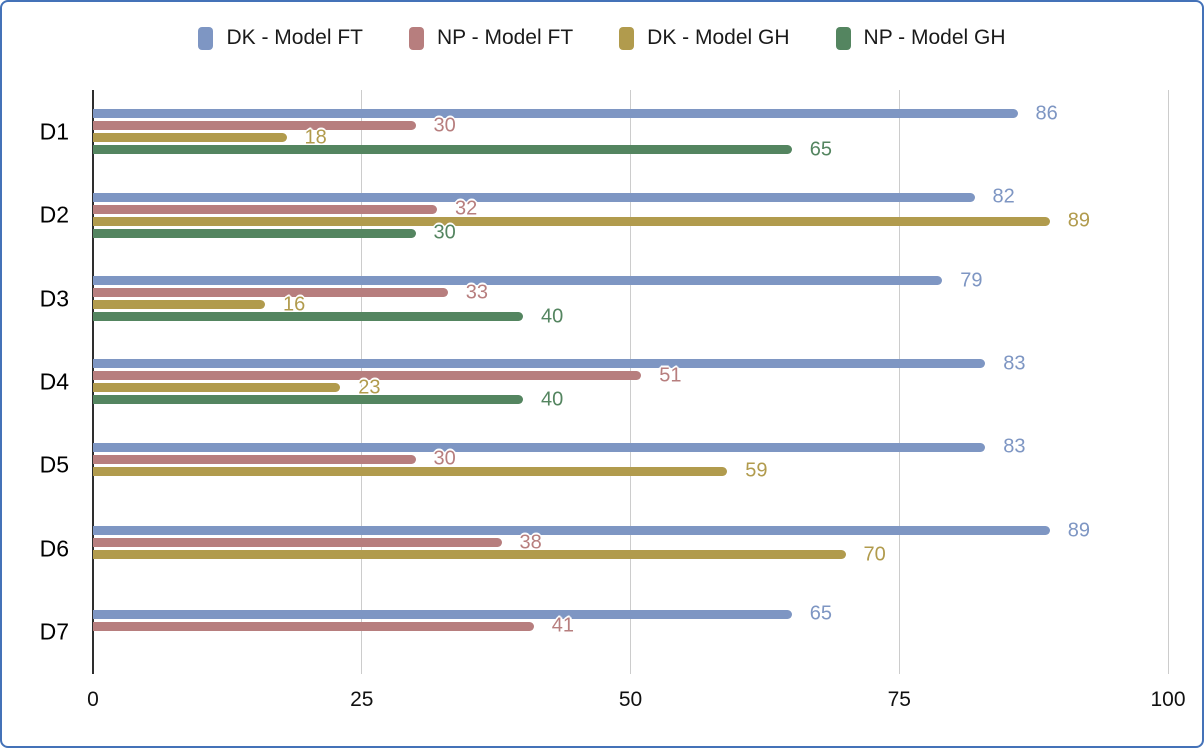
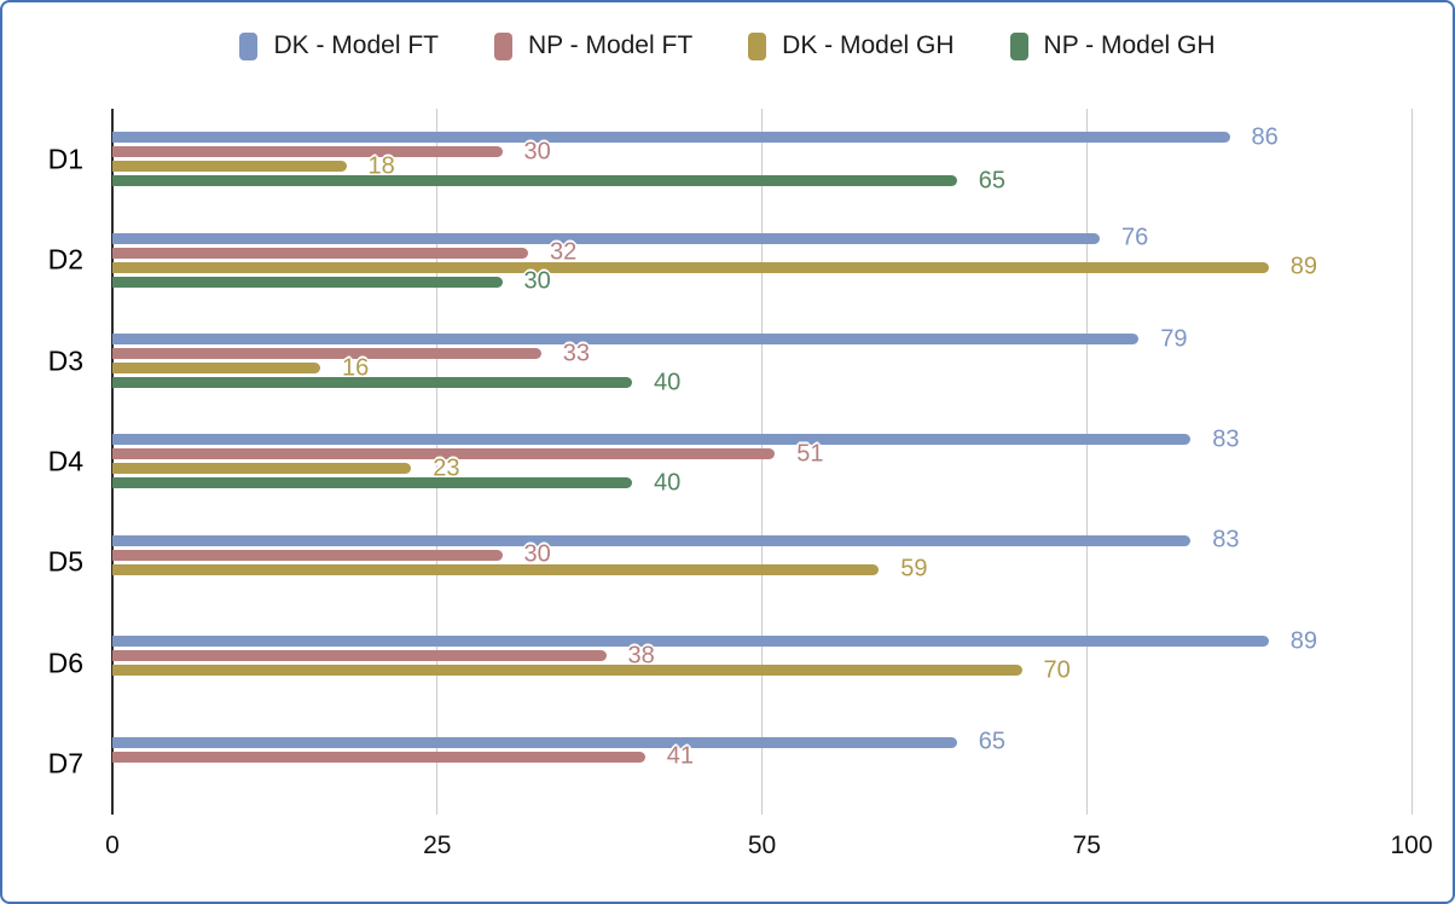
DK - Model FT/D2: 82 -> 76
